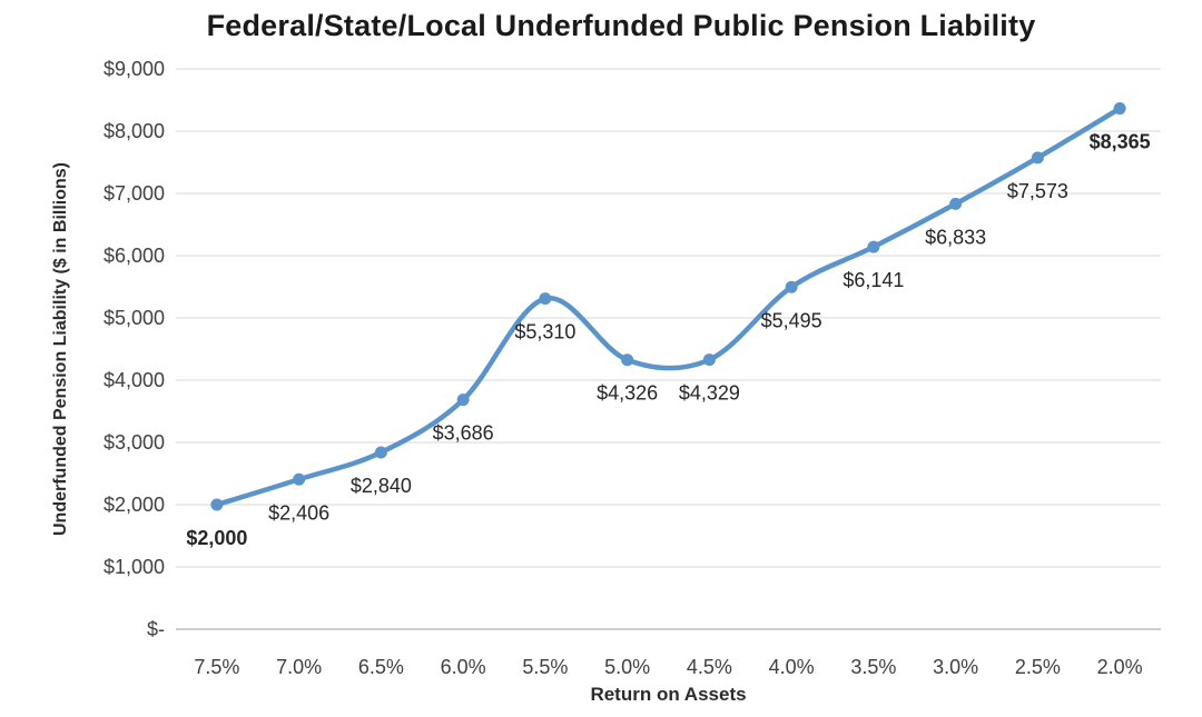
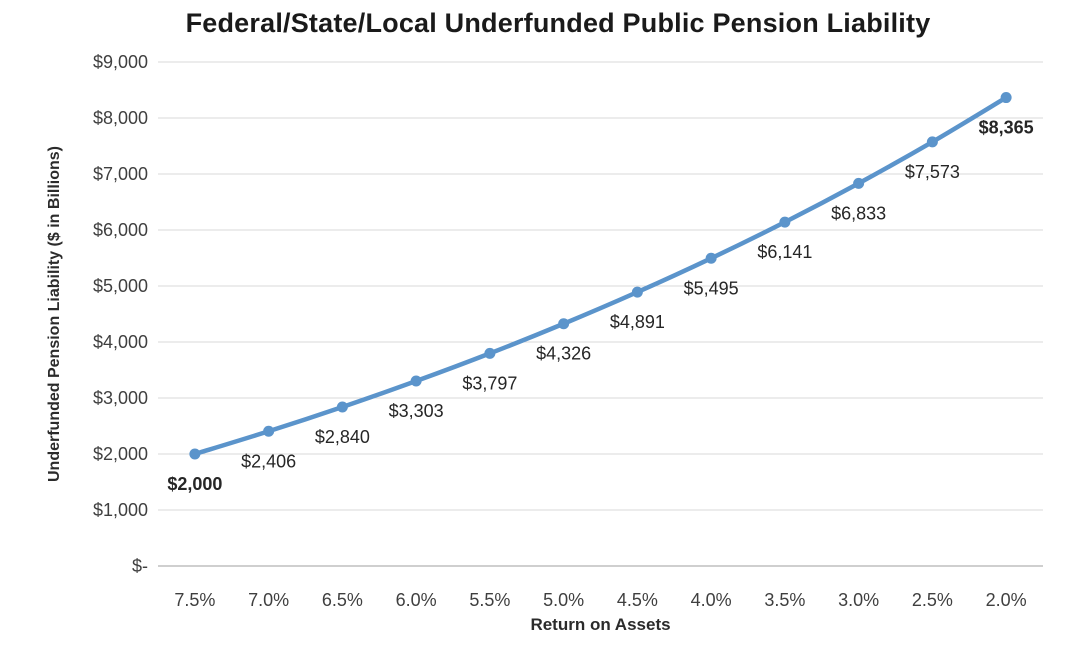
6.0%: $3,686 -> $3,303
5.5%: $5,310 -> $3,797
4.5%: $4,329 -> $4,891
